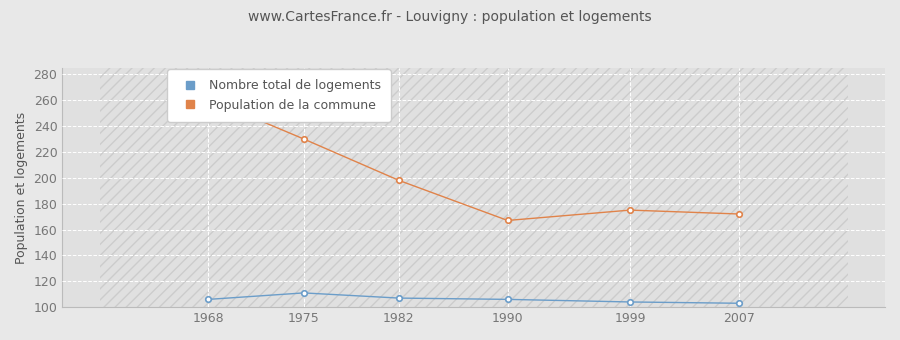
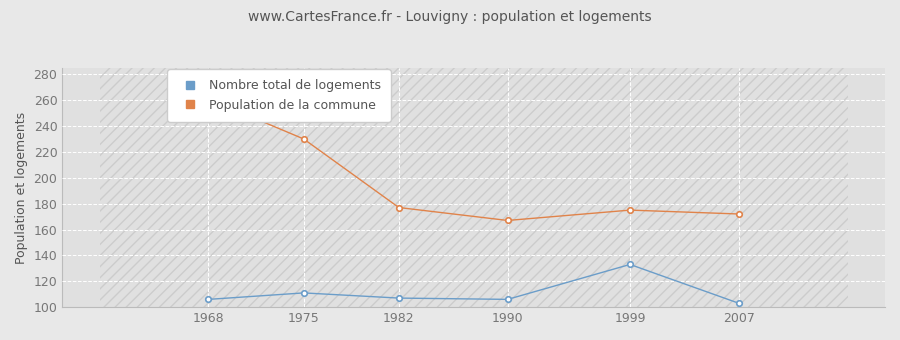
Population de la commune/1982: 198 -> 177
Nombre total de logements/1999: 104 -> 133
